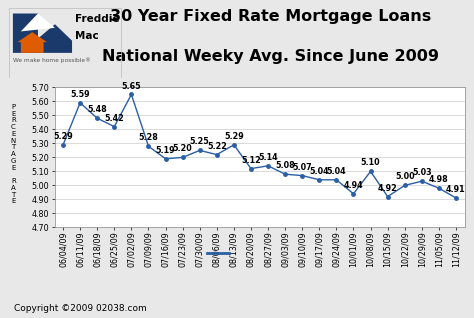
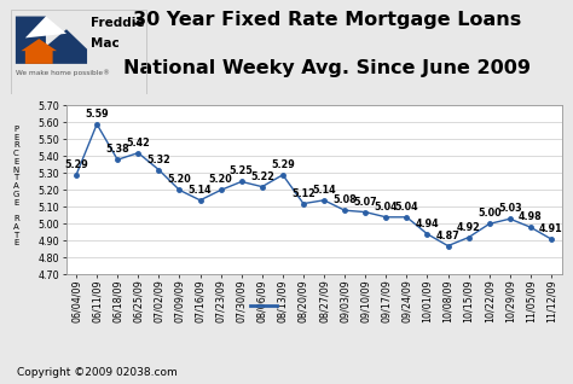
06/18/09: 5.48 -> 5.38
07/02/09: 5.65 -> 5.32
07/09/09: 5.28 -> 5.20
07/16/09: 5.19 -> 5.14
10/08/09: 5.10 -> 4.87
